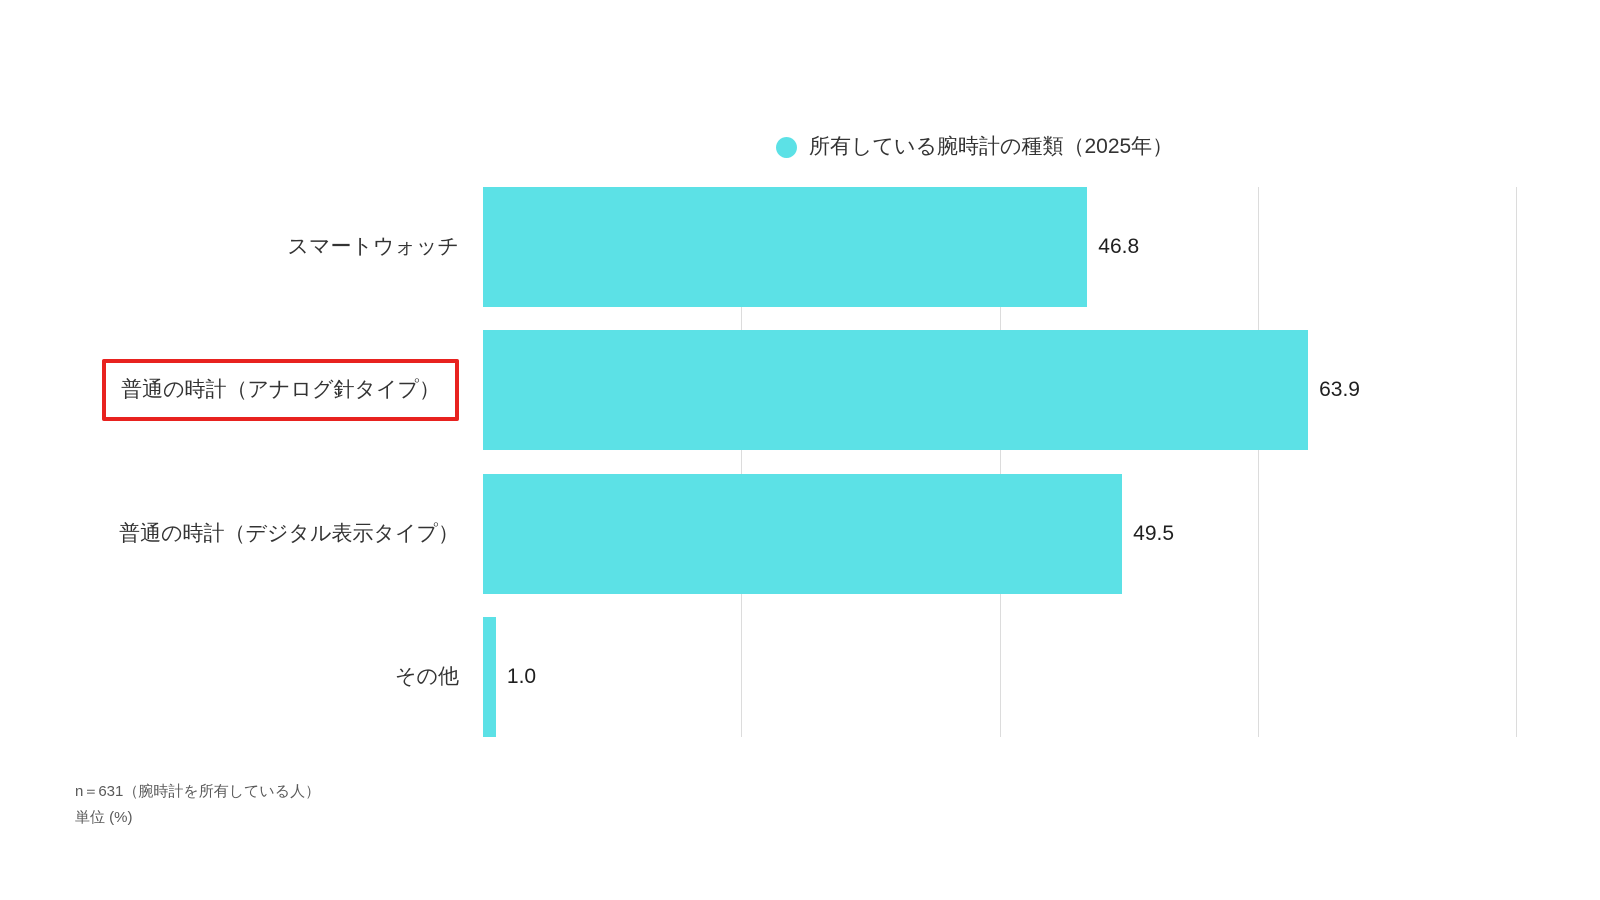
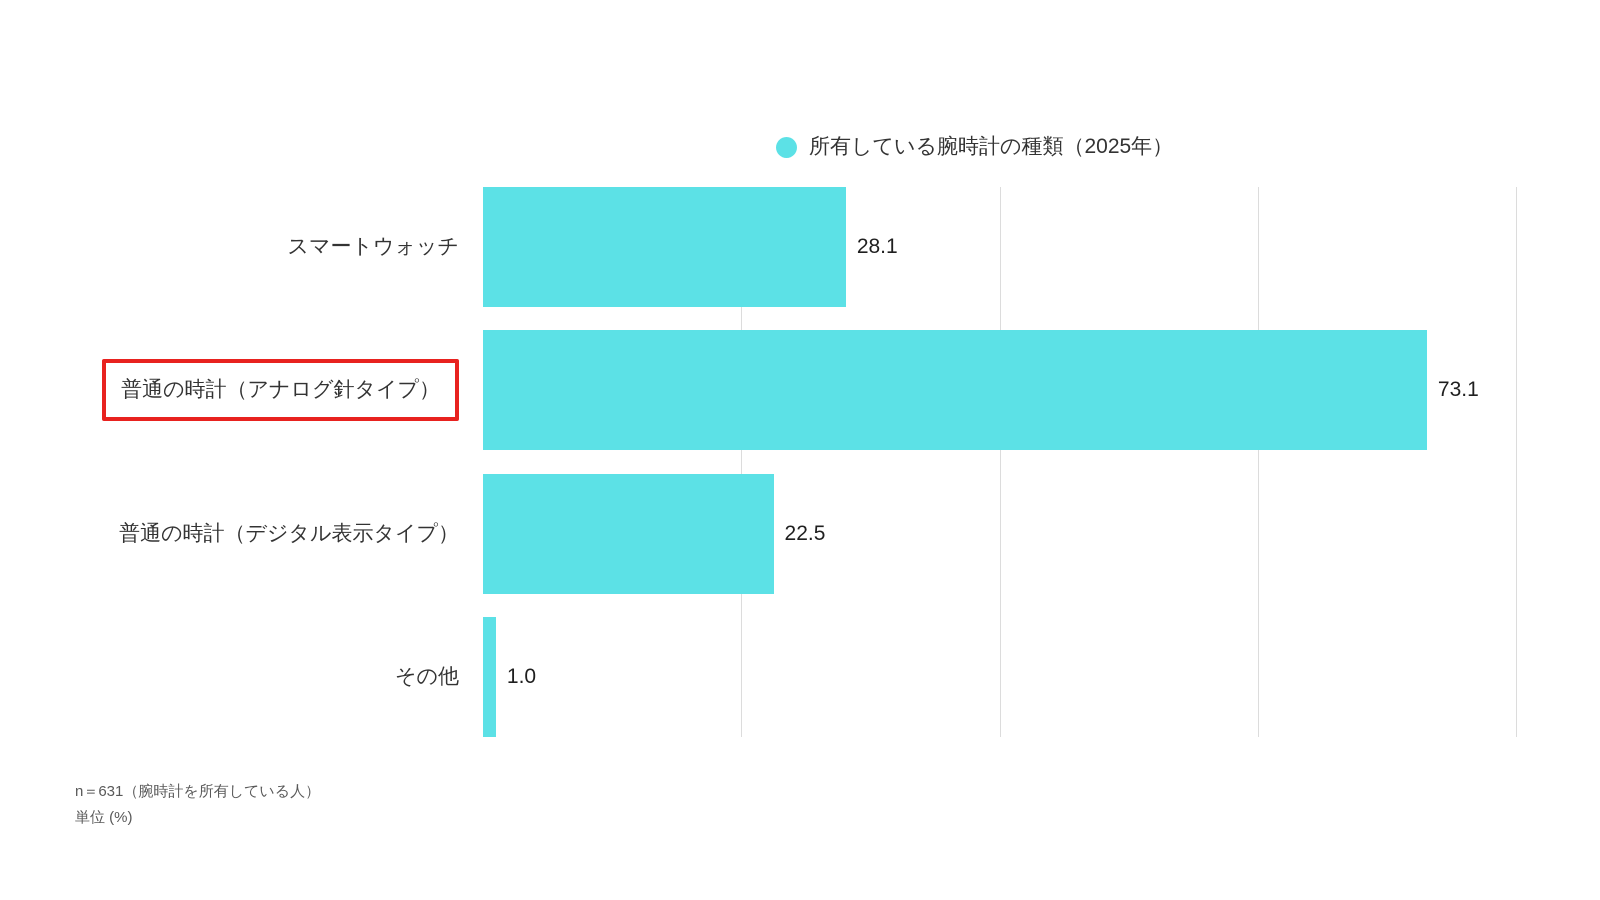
スマートウォッチ: 46.8 -> 28.1
普通の時計（アナログ針タイプ）: 63.9 -> 73.1
普通の時計（デジタル表示タイプ）: 49.5 -> 22.5
